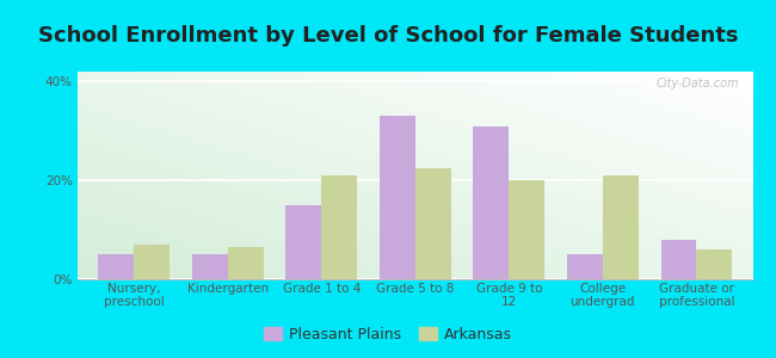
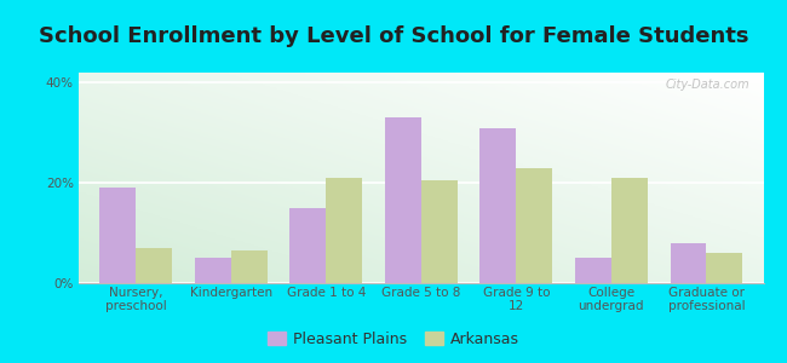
Pleasant Plains/Nursery, preschool: 5% -> 19%
Arkansas/Grade 5 to 8: 22.5% -> 20.5%
Arkansas/Grade 9 to 12: 20.0% -> 23.0%
